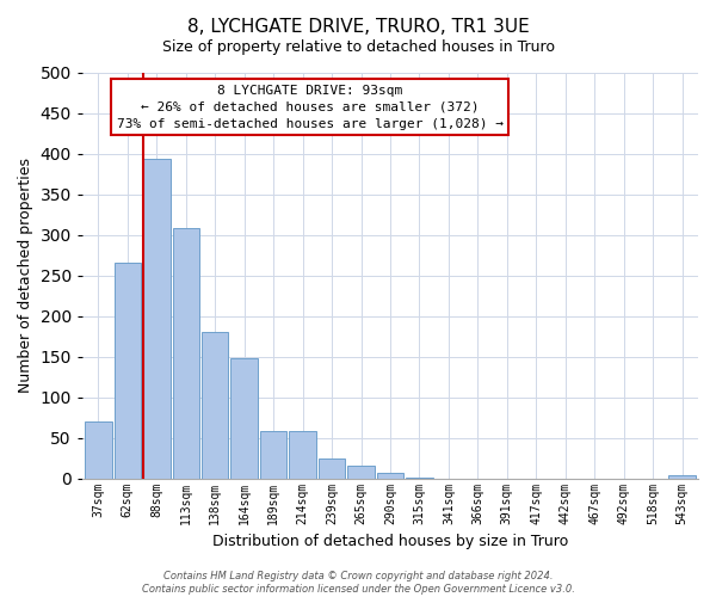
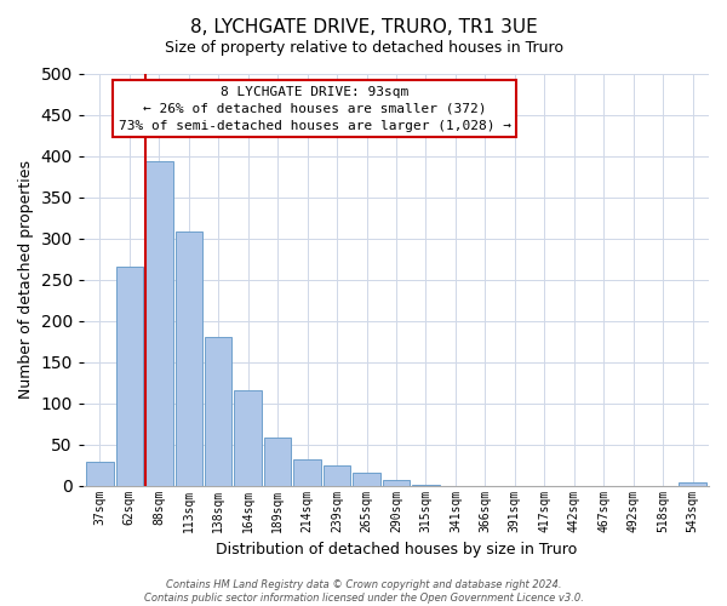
37sqm: 70 -> 29
164sqm: 148 -> 115
214sqm: 58 -> 32
